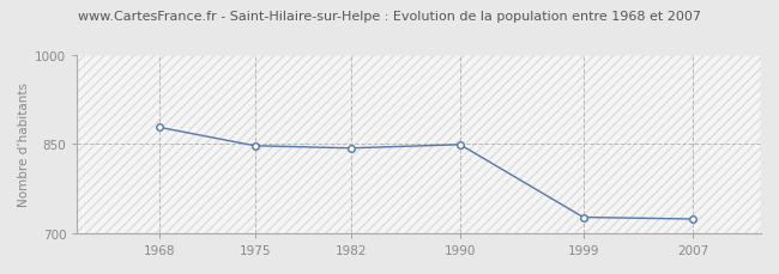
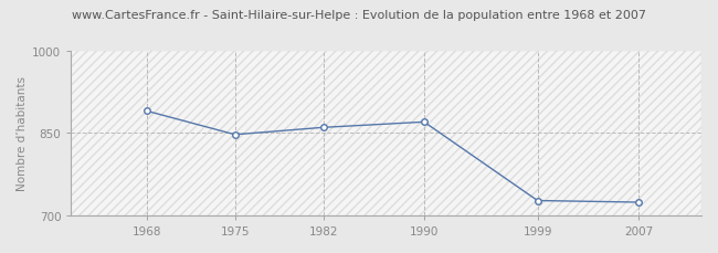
1968: 878 -> 890
1982: 843 -> 860
1990: 849 -> 870
